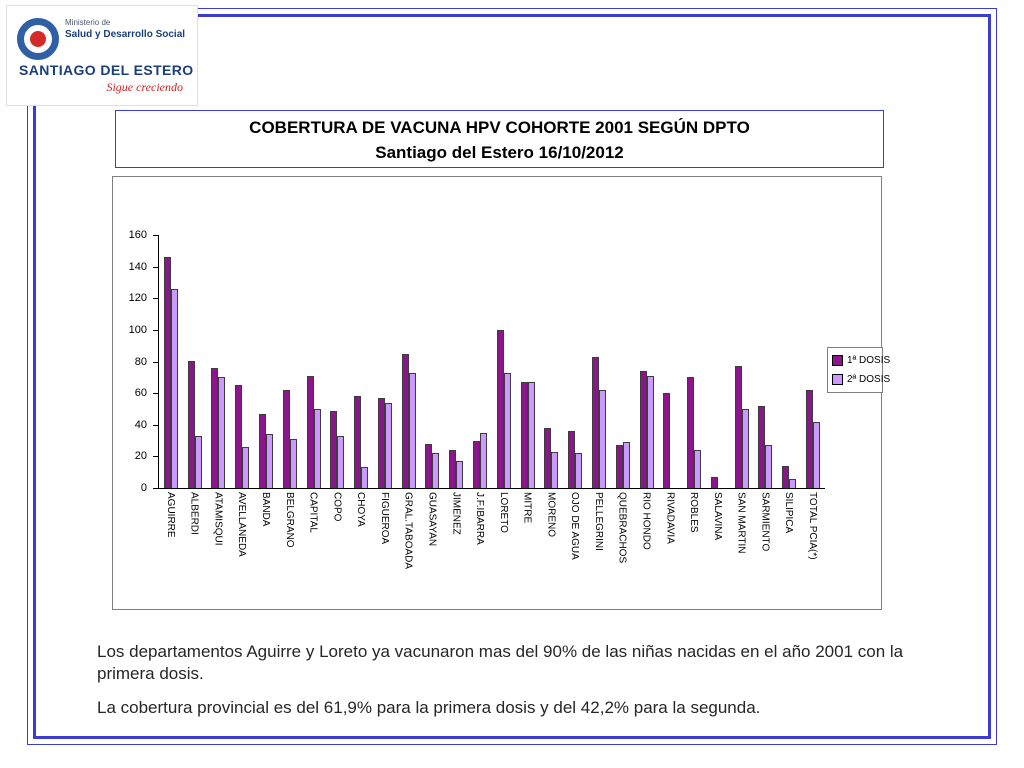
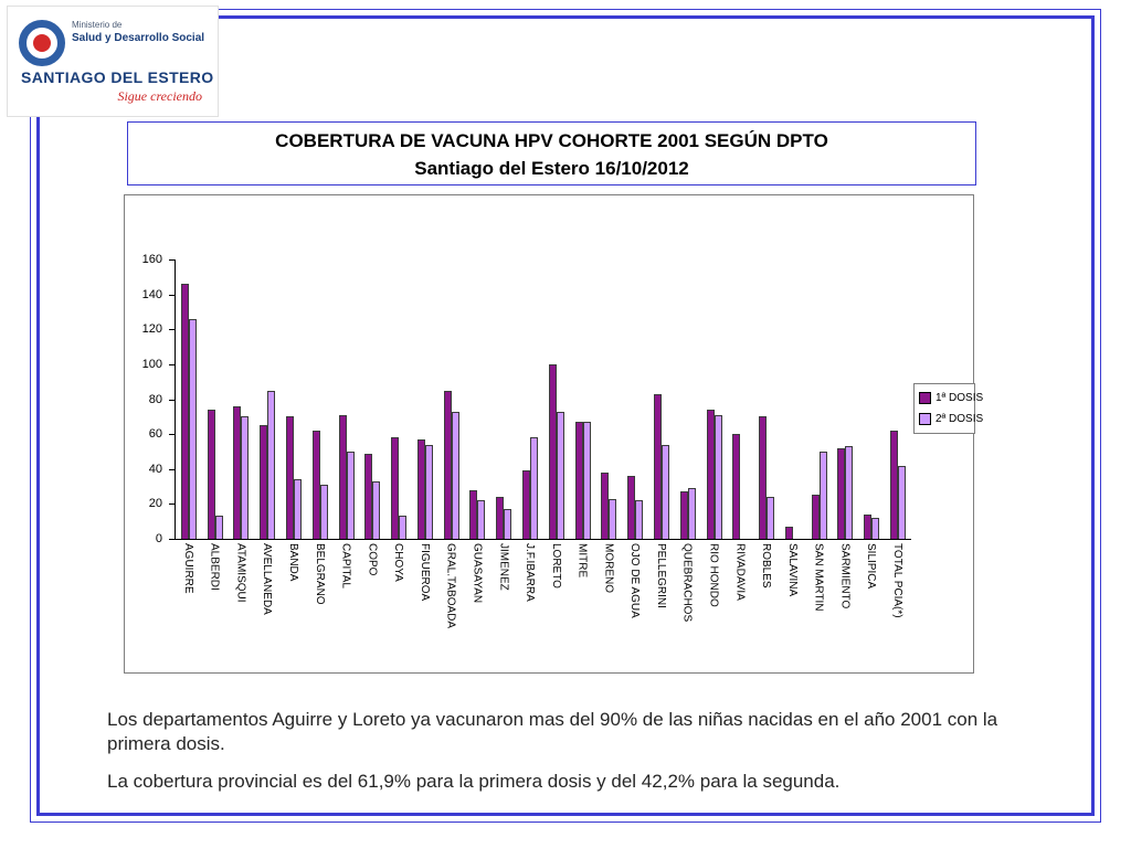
1ª DOSIS/ALBERDI: 80 -> 74
2ª DOSIS/ALBERDI: 33 -> 13
2ª DOSIS/AVELLANEDA: 26 -> 85
1ª DOSIS/BANDA: 47 -> 70
1ª DOSIS/J.F.IBARRA: 30 -> 39
2ª DOSIS/J.F.IBARRA: 35 -> 58
2ª DOSIS/PELLEGRINI: 62 -> 54
1ª DOSIS/SAN MARTIN: 77 -> 25
2ª DOSIS/SARMIENTO: 27 -> 53
2ª DOSIS/SILIPICA: 6 -> 12
